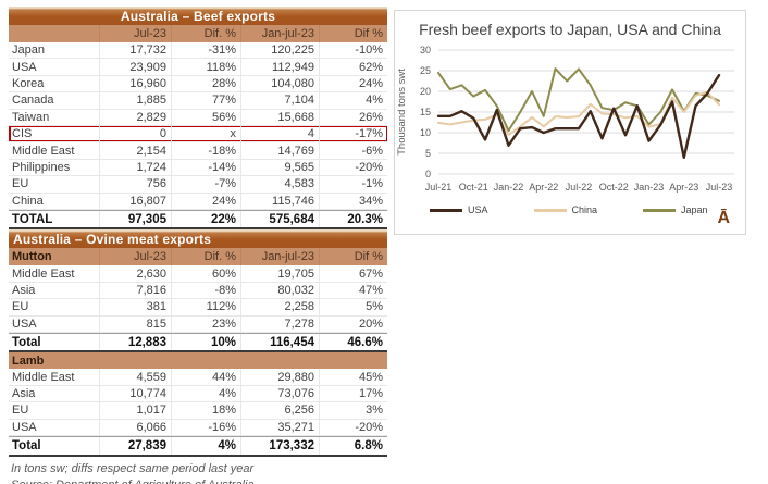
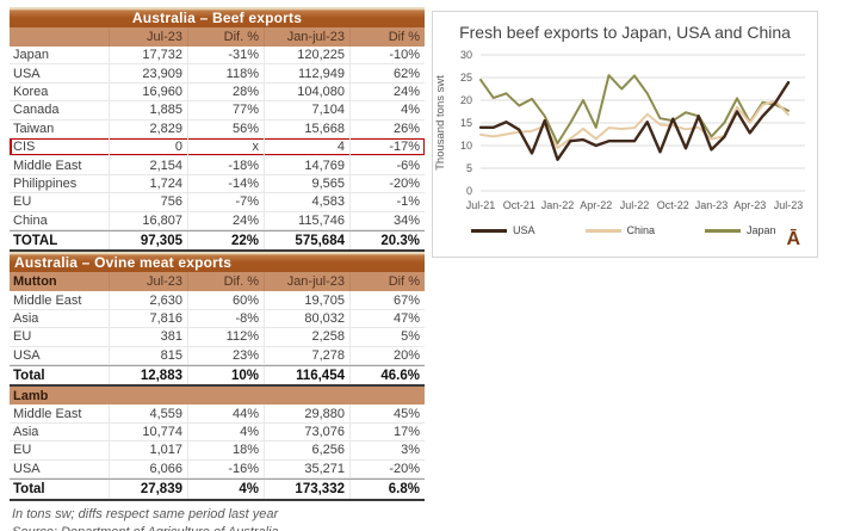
USA/Jan-23: 8 -> 9
USA/Apr-23: 4 -> 13
